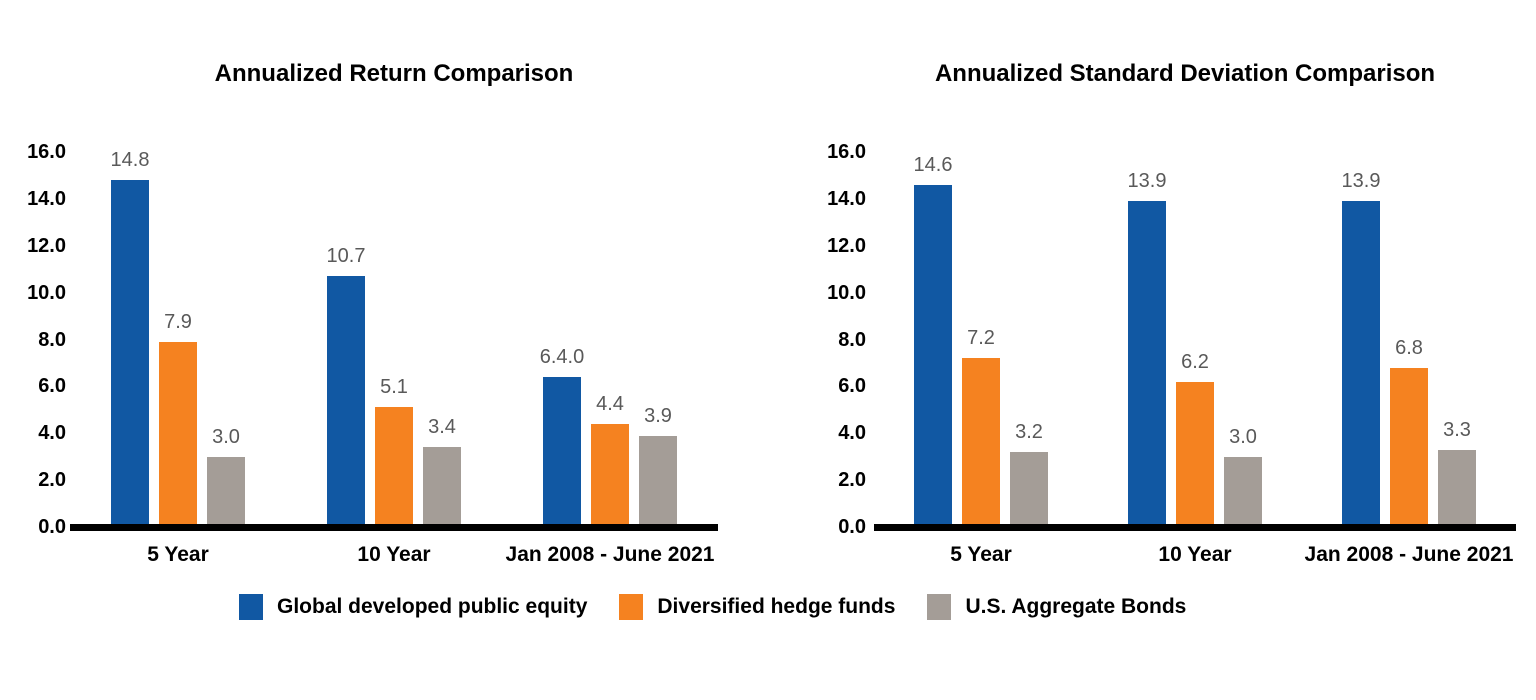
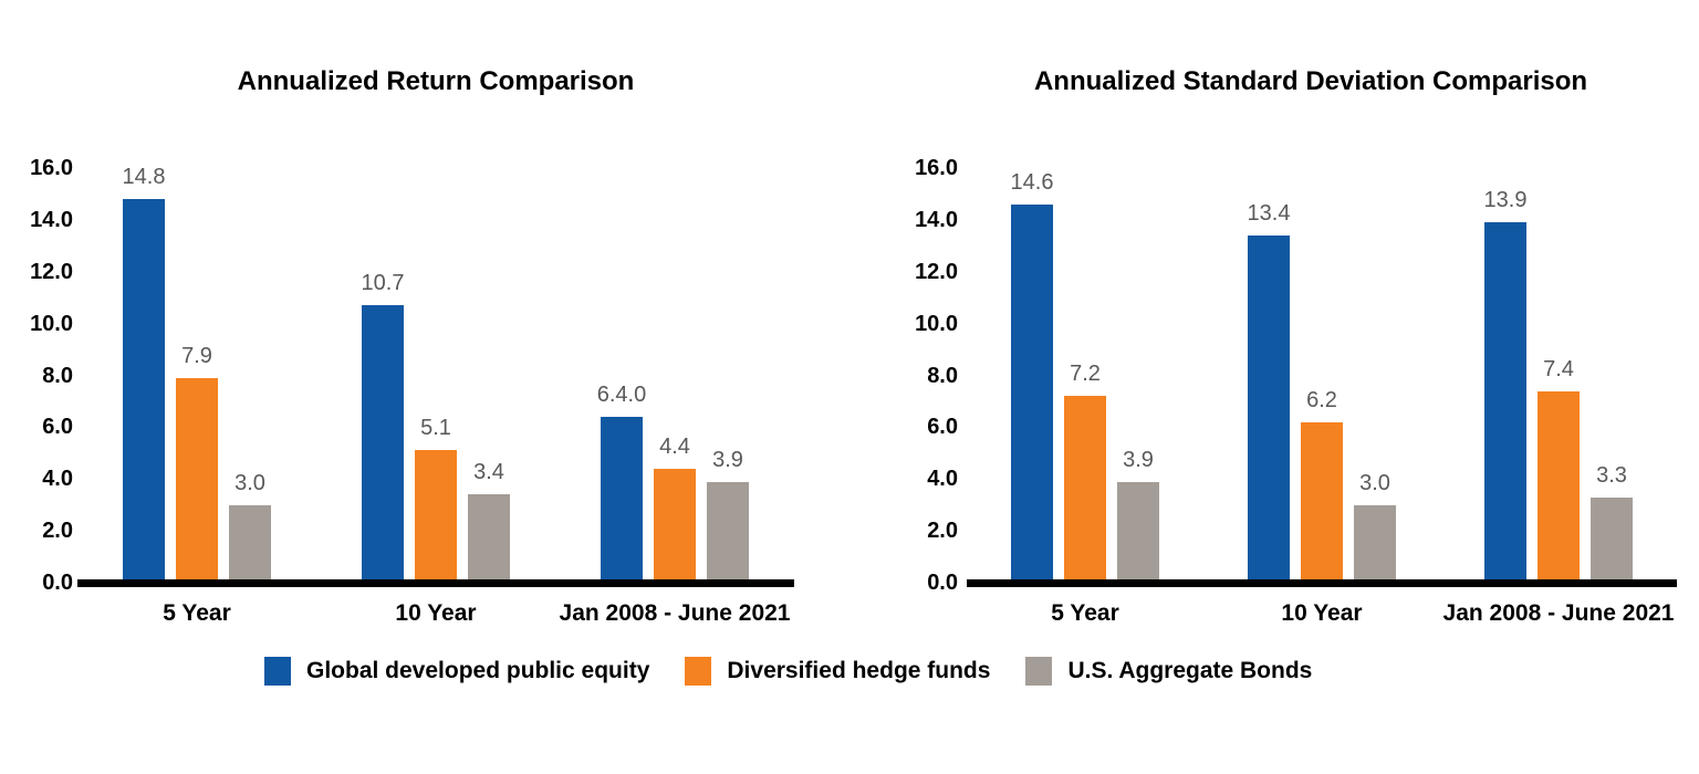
Annualized Standard Deviation Comparison/U.S. Aggregate Bonds/5 Year: 3.2 -> 3.9
Annualized Standard Deviation Comparison/Global developed public equity/10 Year: 13.9 -> 13.4
Annualized Standard Deviation Comparison/Diversified hedge funds/Jan 2008 - June 2021: 6.8 -> 7.4
